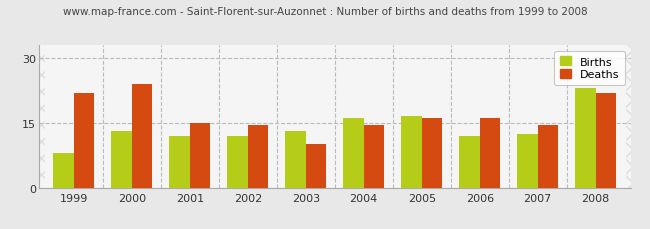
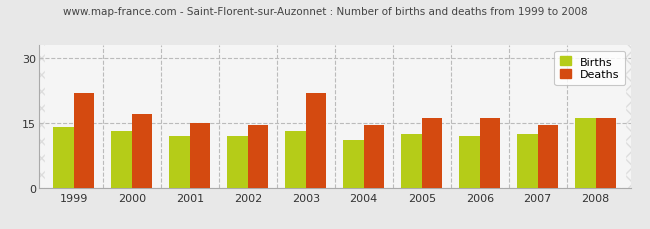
Births/1999: 8.0 -> 14.0
Deaths/2000: 24.0 -> 17.0
Deaths/2003: 10.0 -> 22.0
Births/2004: 16.0 -> 11.0
Births/2005: 16.5 -> 12.5
Births/2008: 23.0 -> 16.0
Deaths/2008: 22.0 -> 16.0
